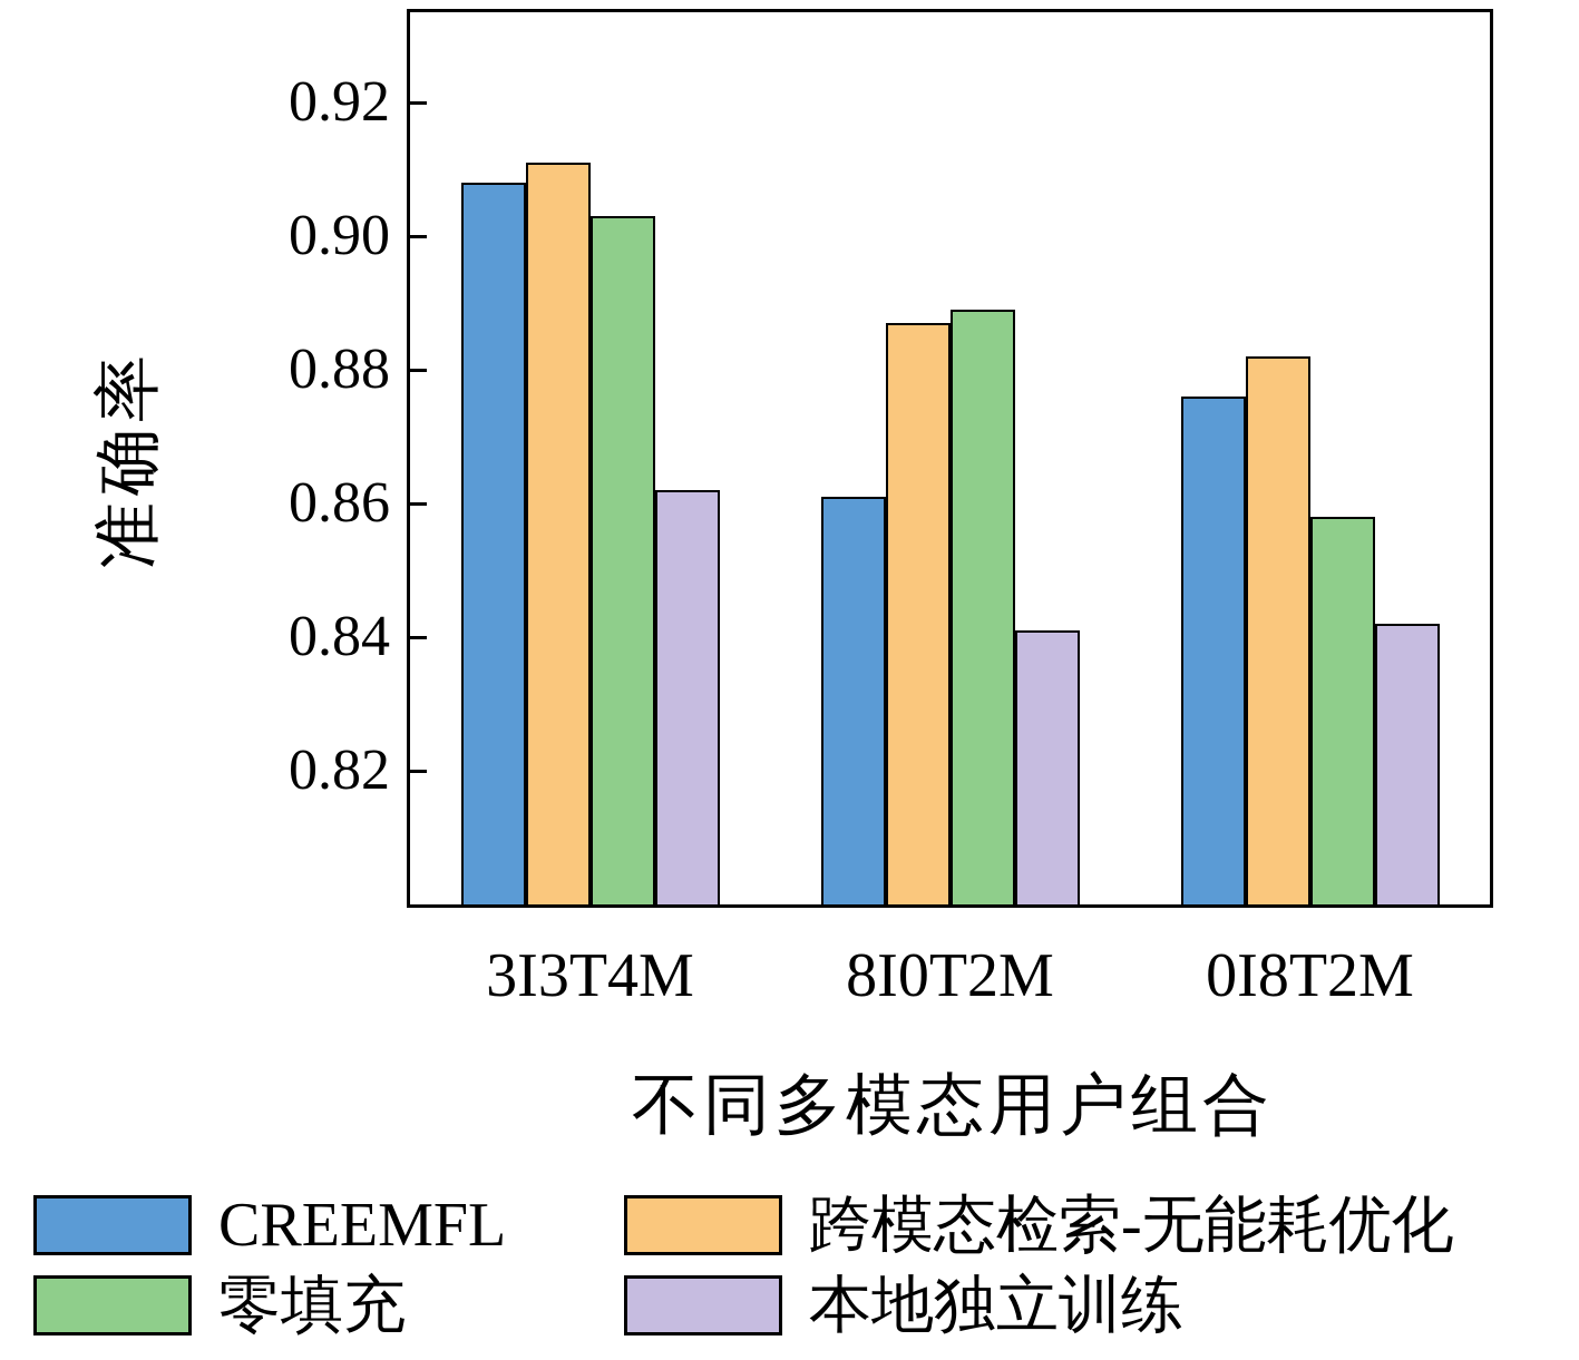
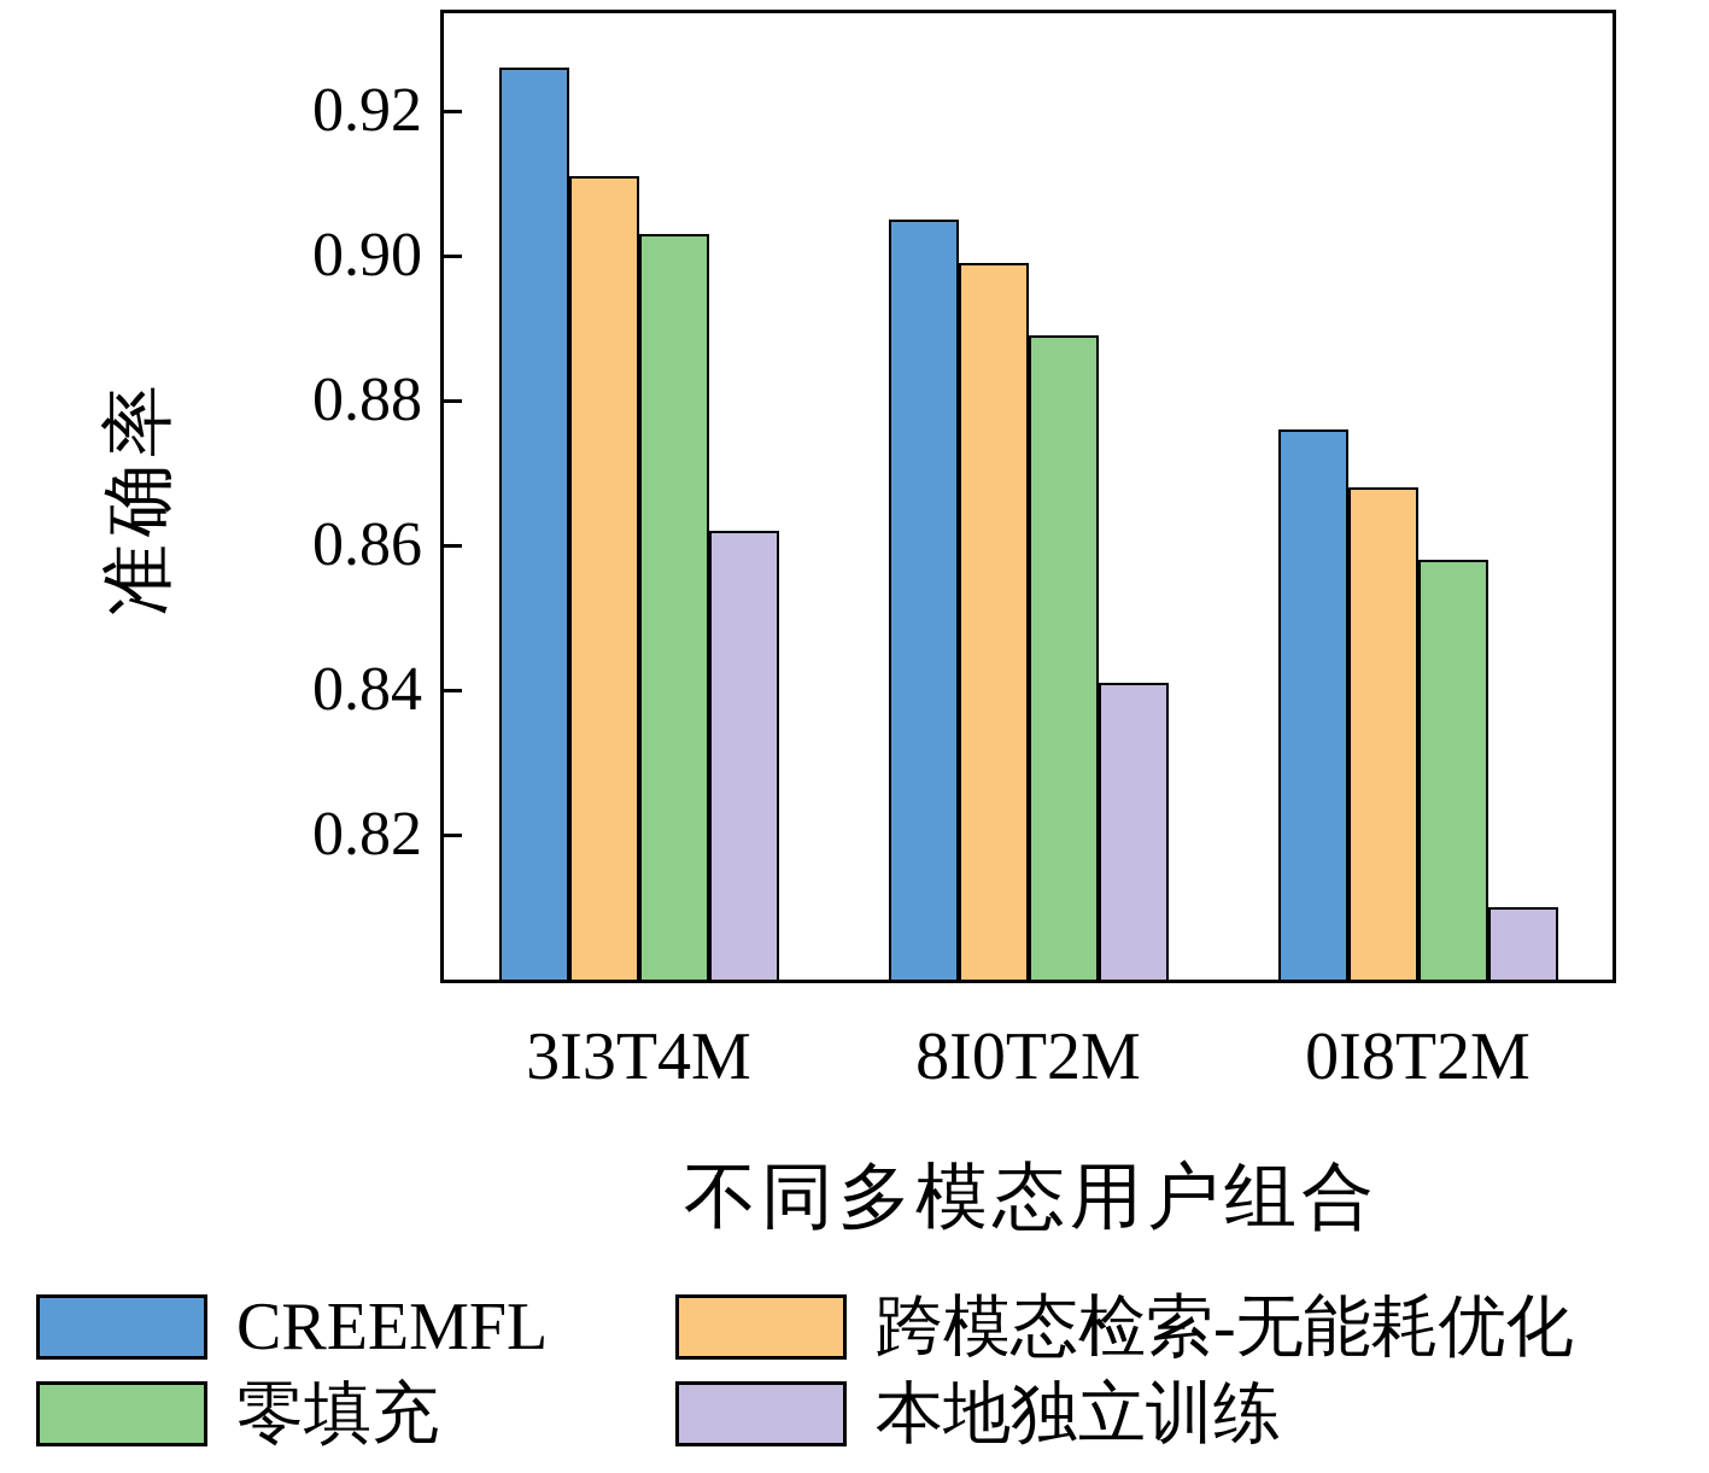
CREEMFL/3I3T4M: 0.908 -> 0.926
CREEMFL/8I0T2M: 0.861 -> 0.905
跨模态检索-无能耗优化/8I0T2M: 0.887 -> 0.899
跨模态检索-无能耗优化/0I8T2M: 0.882 -> 0.868
本地独立训练/0I8T2M: 0.842 -> 0.810
